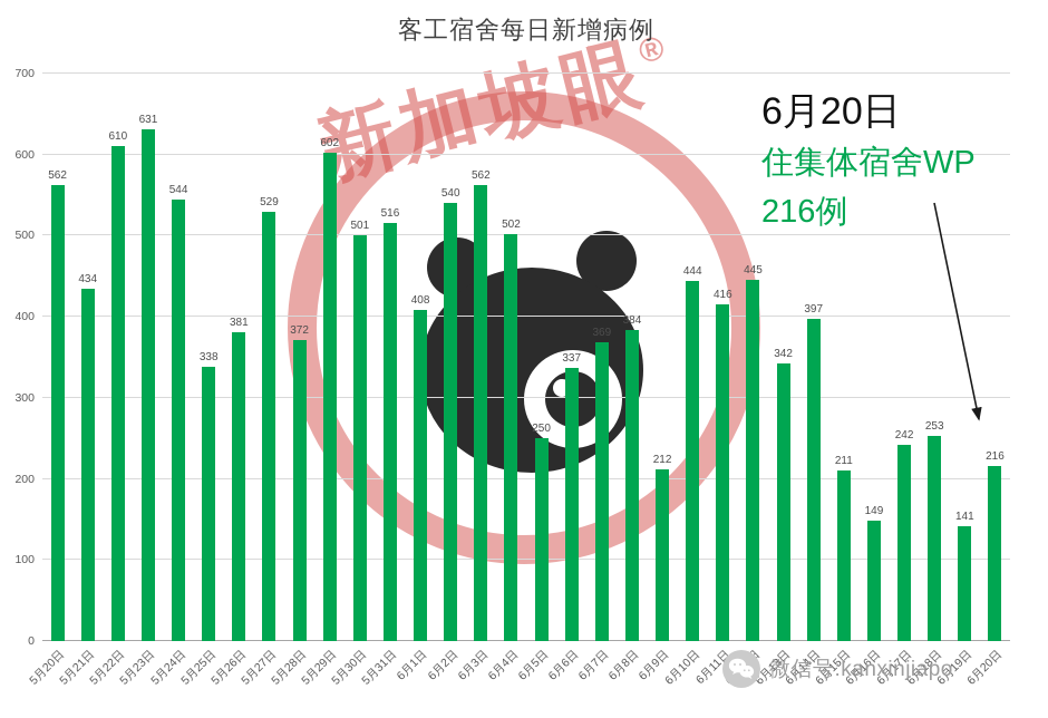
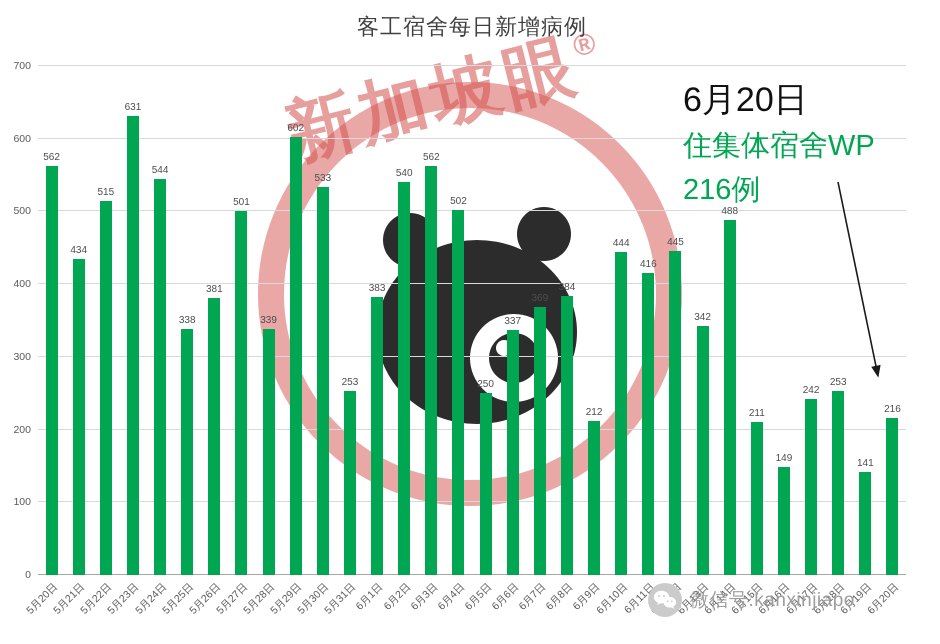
5月22日: 610 -> 515
5月27日: 529 -> 501
5月28日: 372 -> 339
5月30日: 501 -> 533
5月31日: 516 -> 253
6月1日: 408 -> 383
6月14日: 397 -> 488
